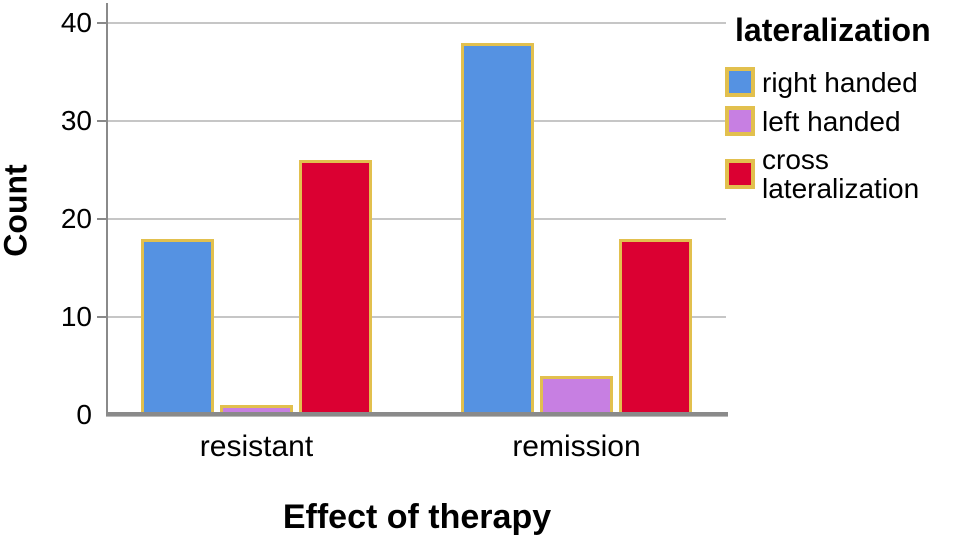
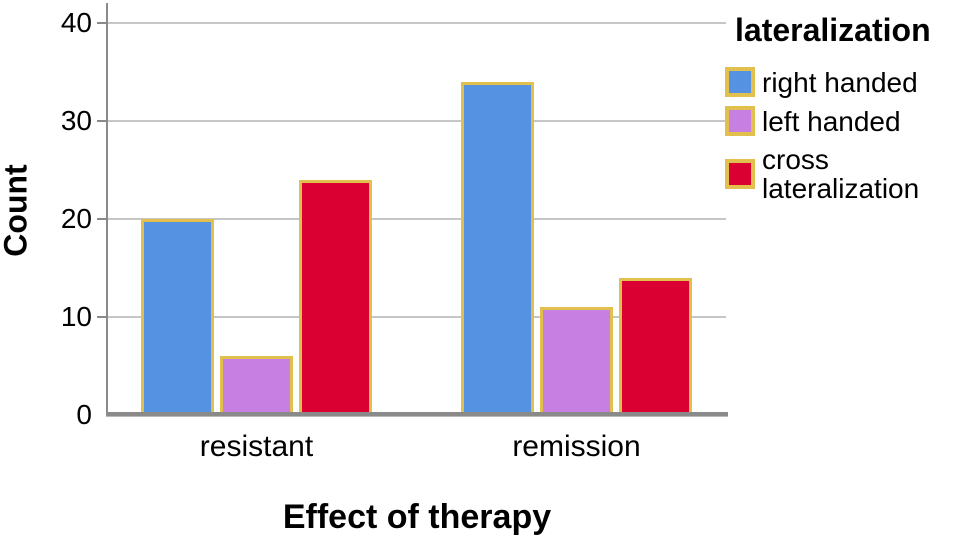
right handed/resistant: 18 -> 20
left handed/resistant: 1 -> 6
cross lateralization/resistant: 26 -> 24
right handed/remission: 38 -> 34
left handed/remission: 4 -> 11
cross lateralization/remission: 18 -> 14
